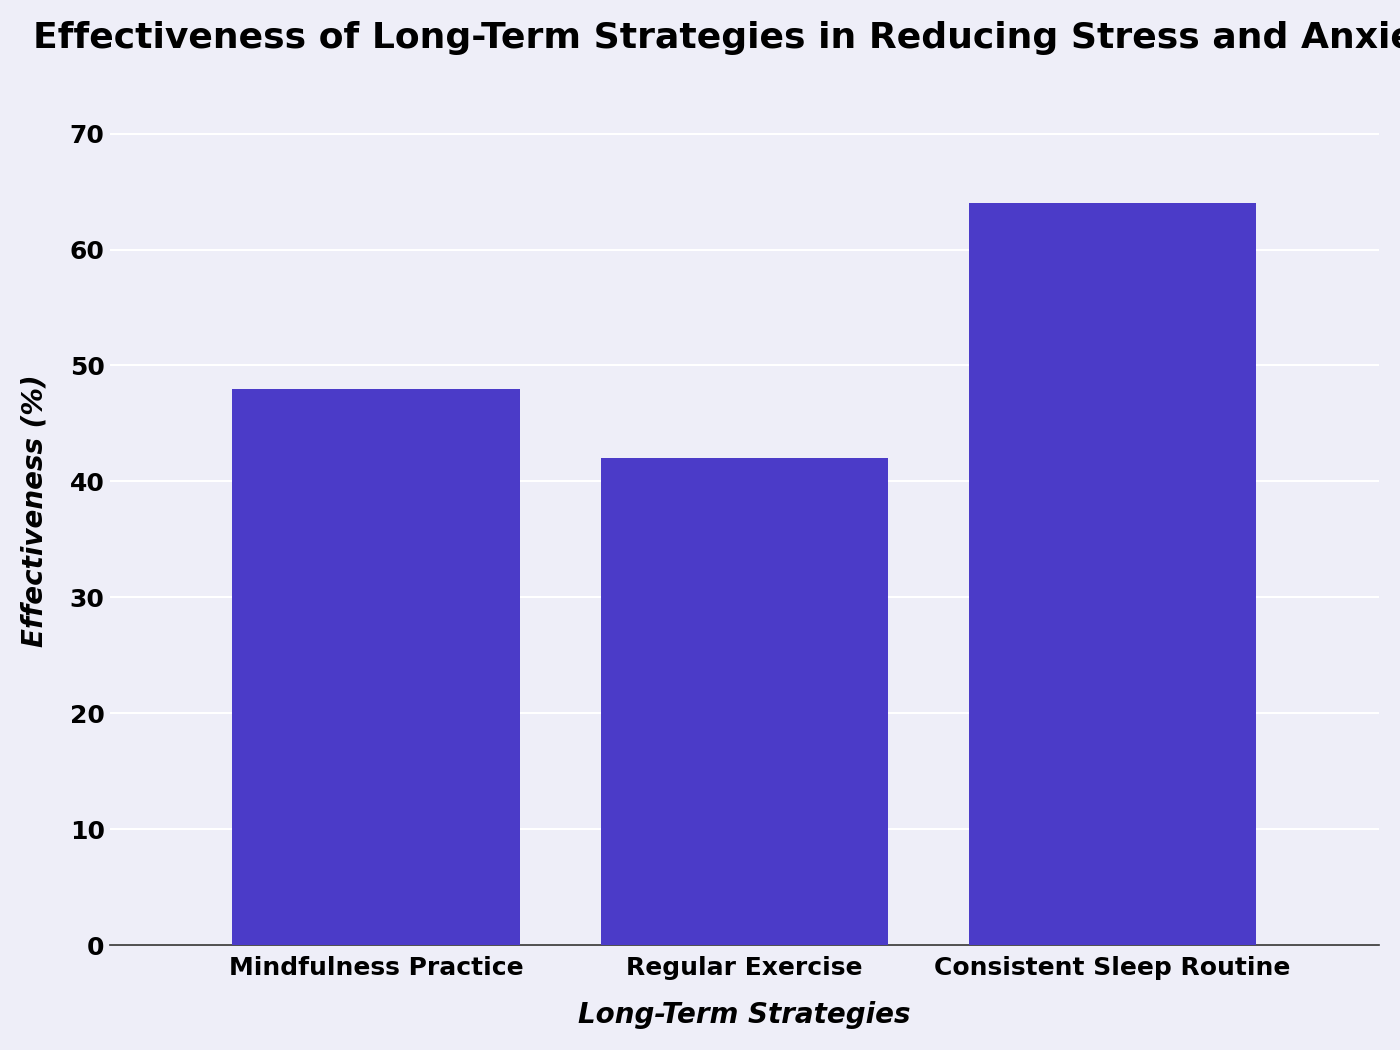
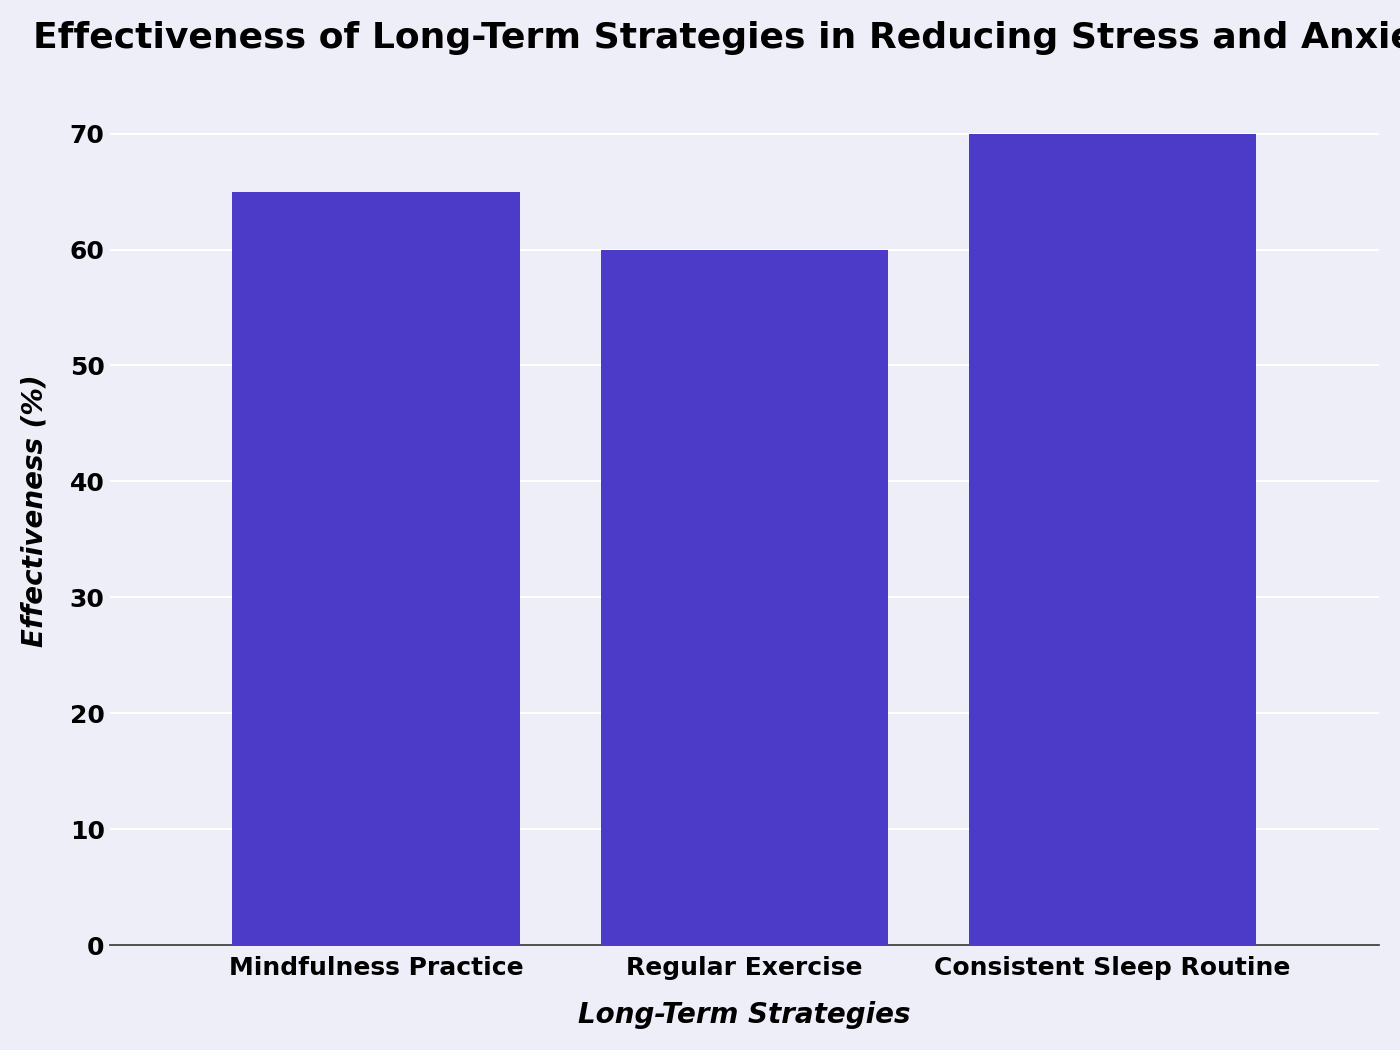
Mindfulness Practice: 48 -> 65
Regular Exercise: 42 -> 60
Consistent Sleep Routine: 64 -> 70
